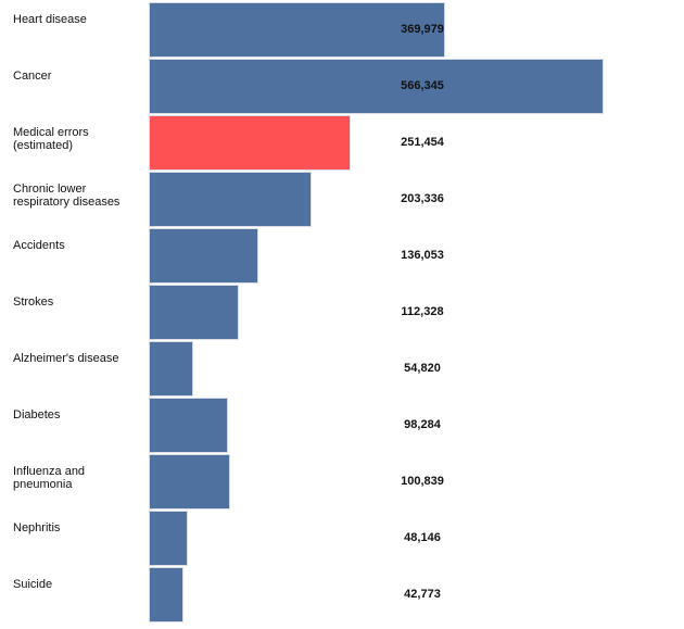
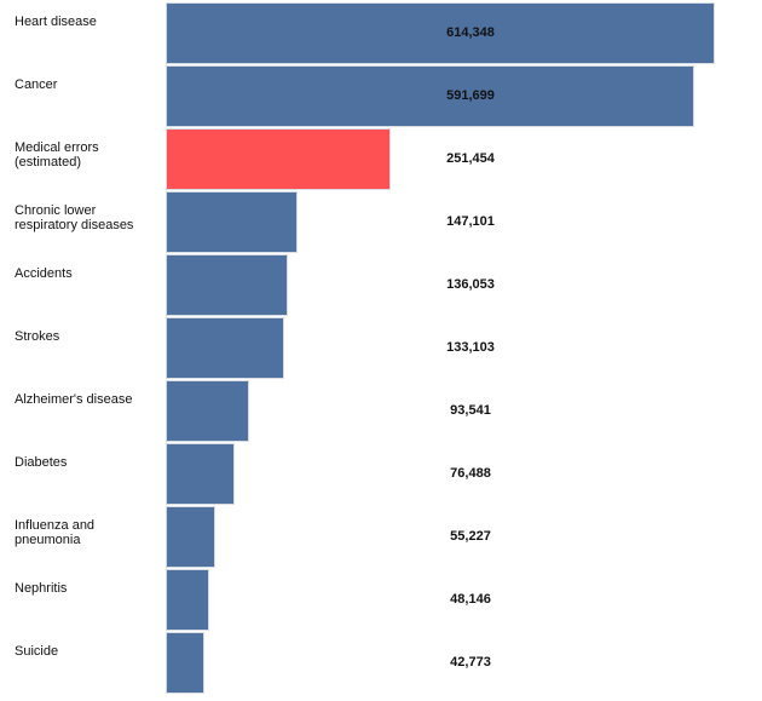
Heart disease: 369,979 -> 614,348
Cancer: 566,345 -> 591,699
Chronic lower respiratory diseases: 203,336 -> 147,101
Strokes: 112,328 -> 133,103
Alzheimer's disease: 54,820 -> 93,541
Diabetes: 98,284 -> 76,488
Influenza and pneumonia: 100,839 -> 55,227
